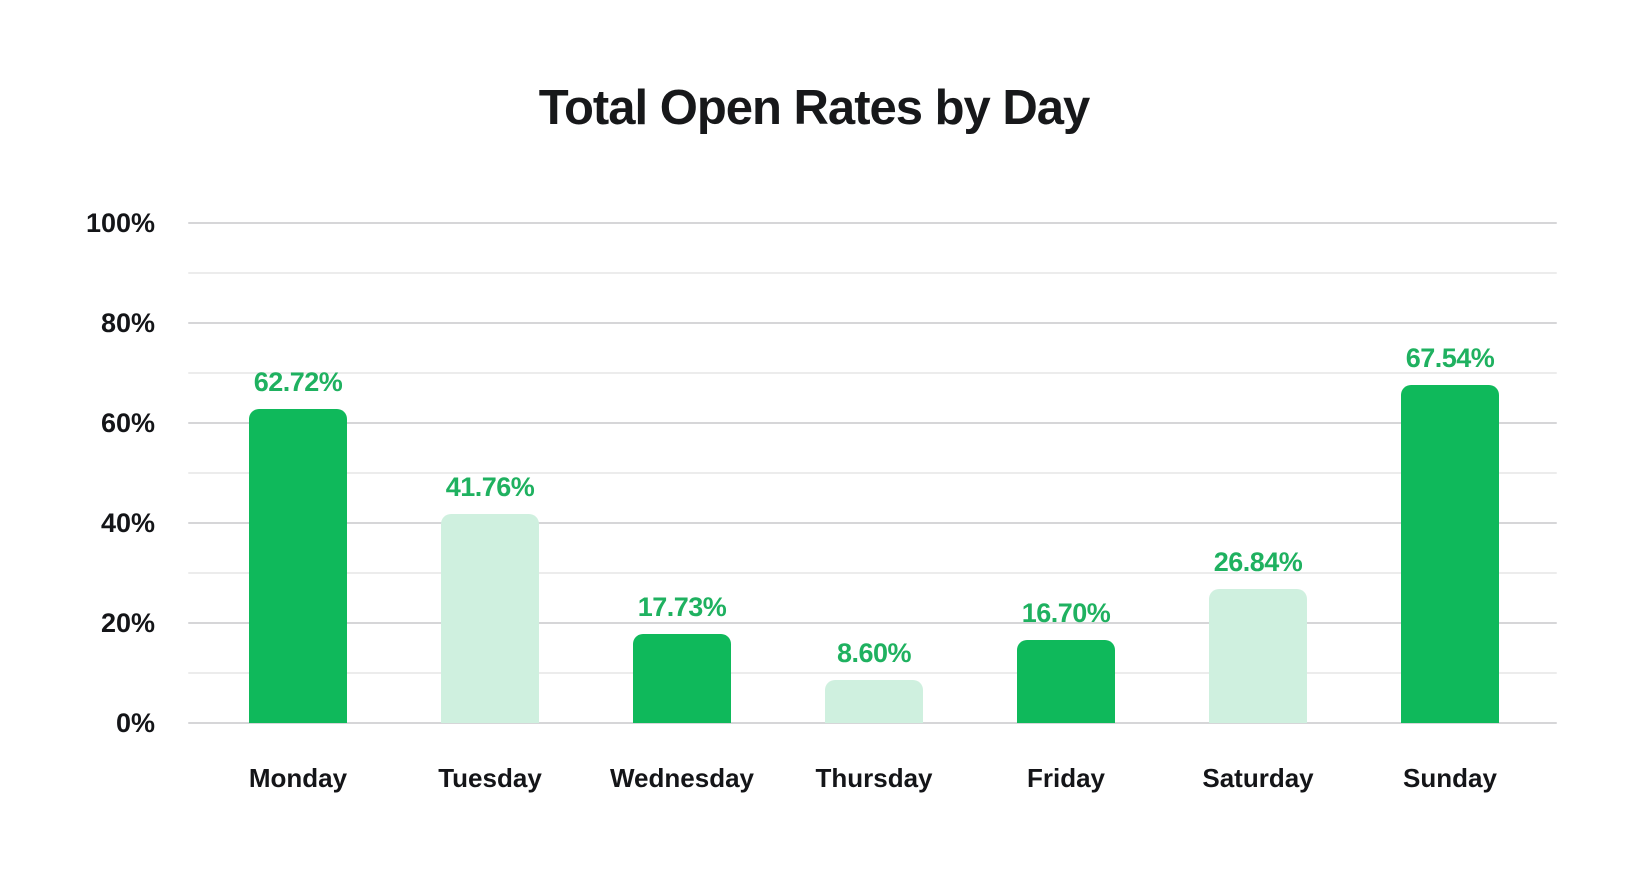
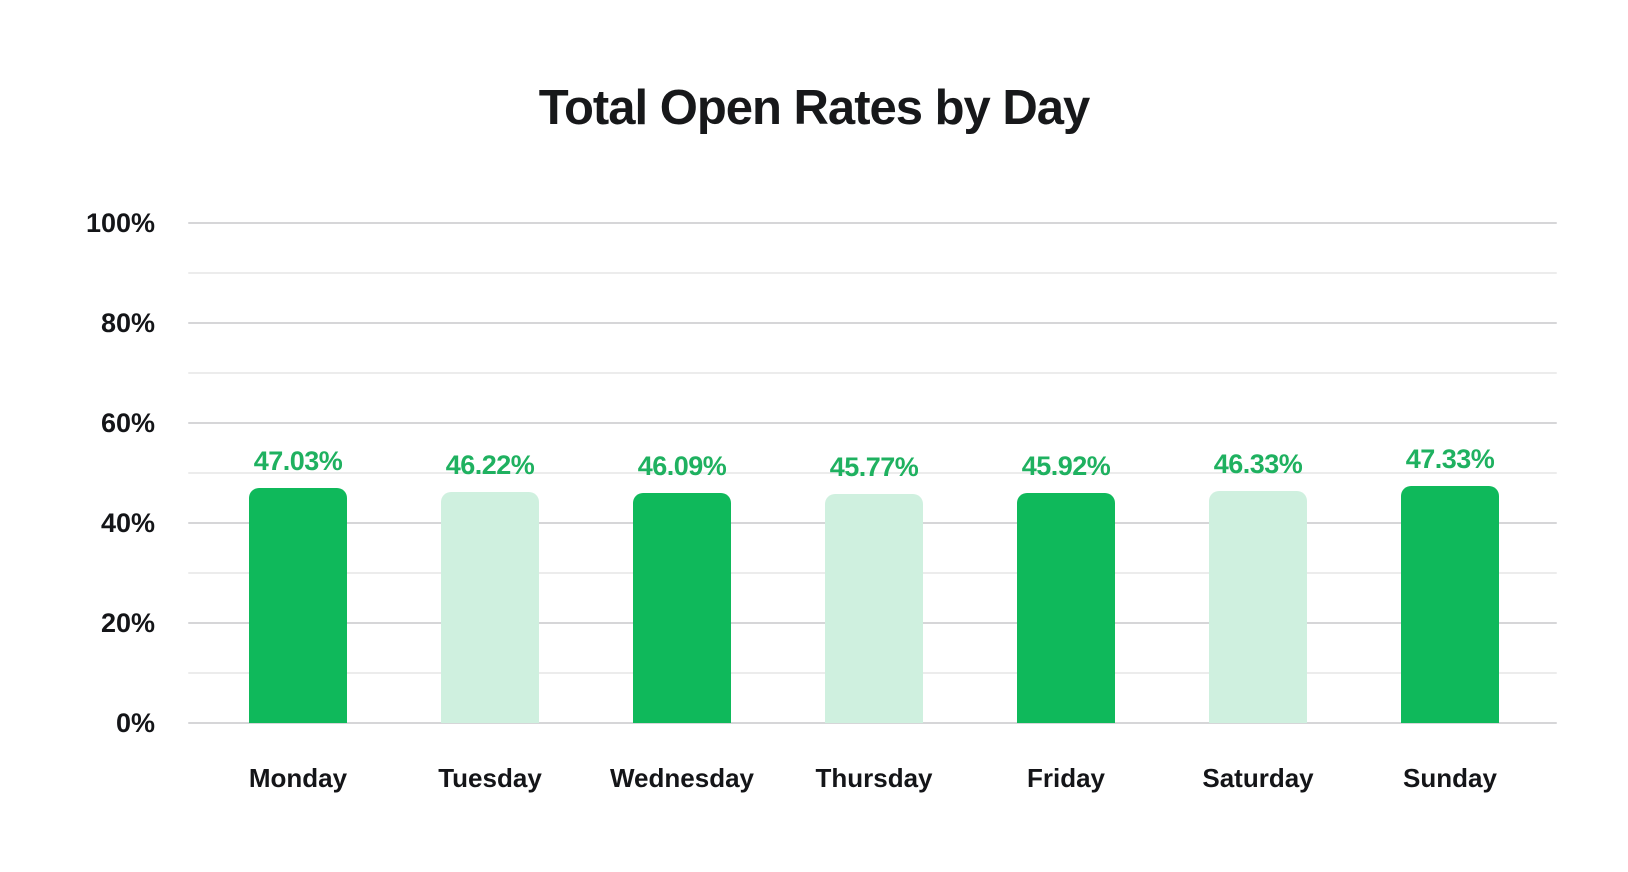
Monday: 62.72% -> 47.03%
Tuesday: 41.76% -> 46.22%
Wednesday: 17.73% -> 46.09%
Thursday: 8.60% -> 45.77%
Friday: 16.70% -> 45.92%
Saturday: 26.84% -> 46.33%
Sunday: 67.54% -> 47.33%
